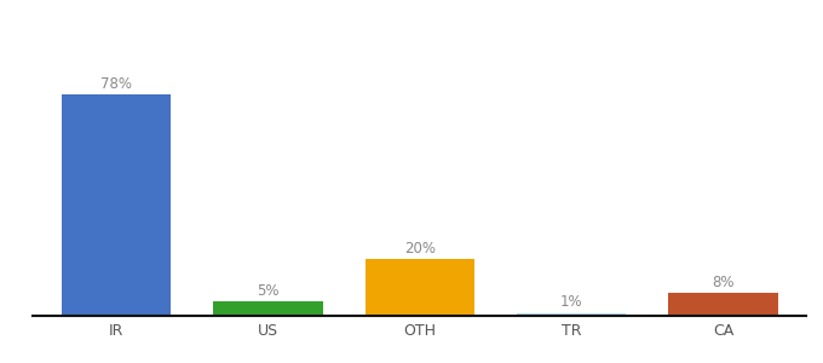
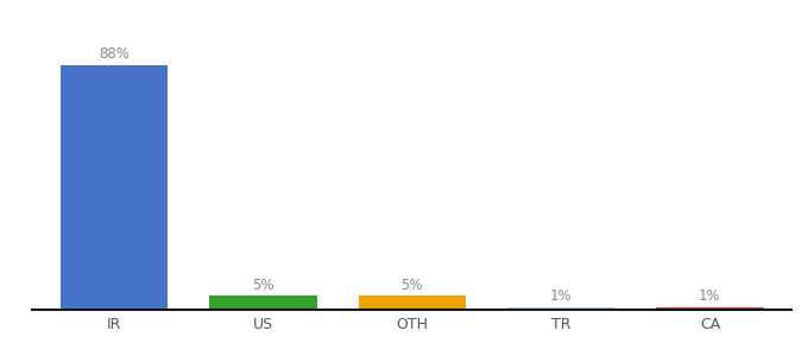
IR: 78% -> 88%
OTH: 20% -> 5%
CA: 8% -> 1%
